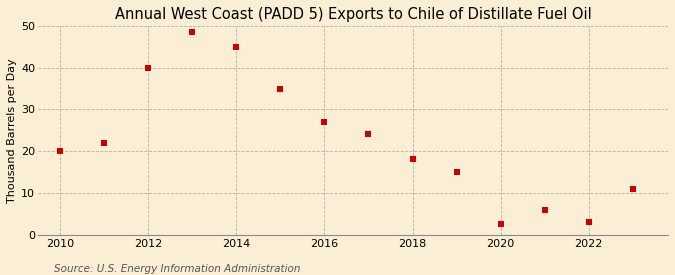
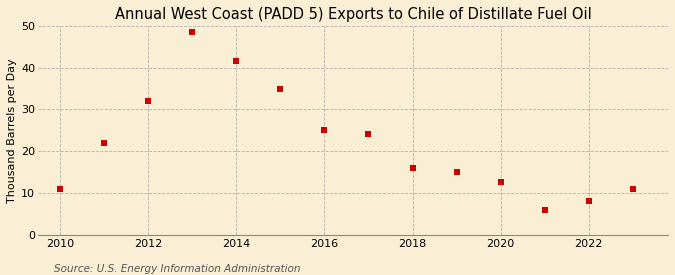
2010: 20.0 -> 11.0
2012: 40.0 -> 32.0
2014: 45.0 -> 41.5
2016: 27.0 -> 25.0
2018: 18.0 -> 16.0
2020: 2.5 -> 12.5
2022: 3.0 -> 8.0
